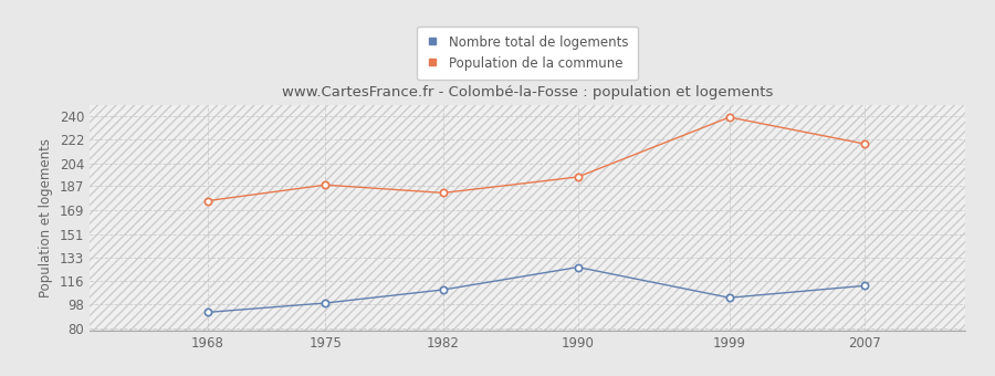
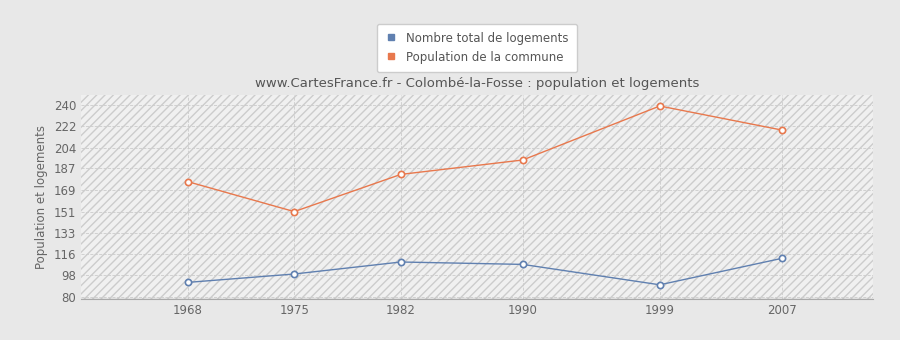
Population de la commune/1975: 188 -> 151
Nombre total de logements/1990: 126 -> 107
Nombre total de logements/1999: 103 -> 90
